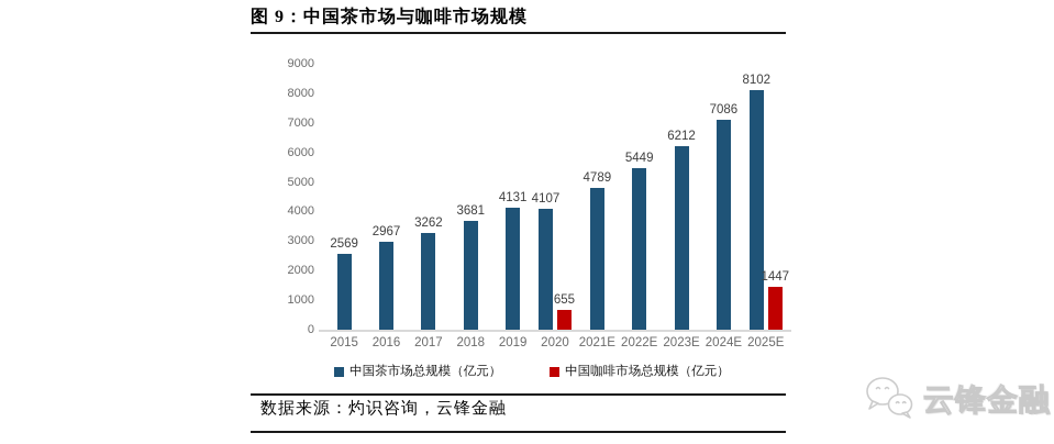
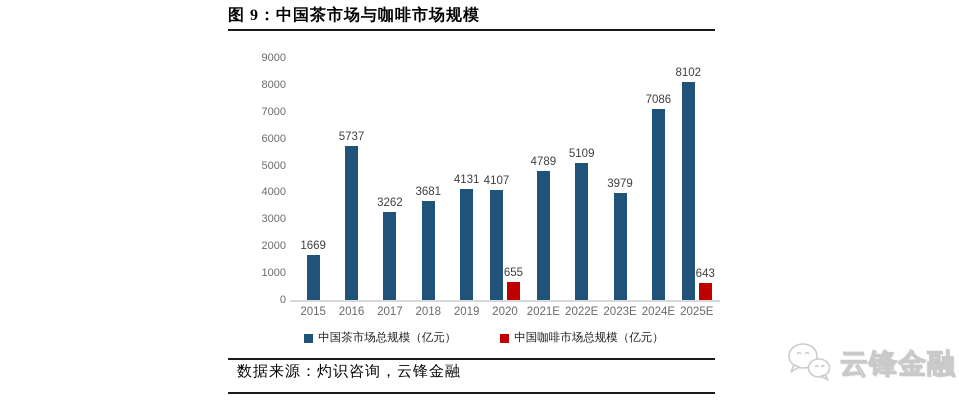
中国茶市场总规模（亿元）/2015: 2569 -> 1669
中国茶市场总规模（亿元）/2016: 2967 -> 5737
中国茶市场总规模（亿元）/2022E: 5449 -> 5109
中国茶市场总规模（亿元）/2023E: 6212 -> 3979
中国咖啡市场总规模（亿元）/2025E: 1447 -> 643
